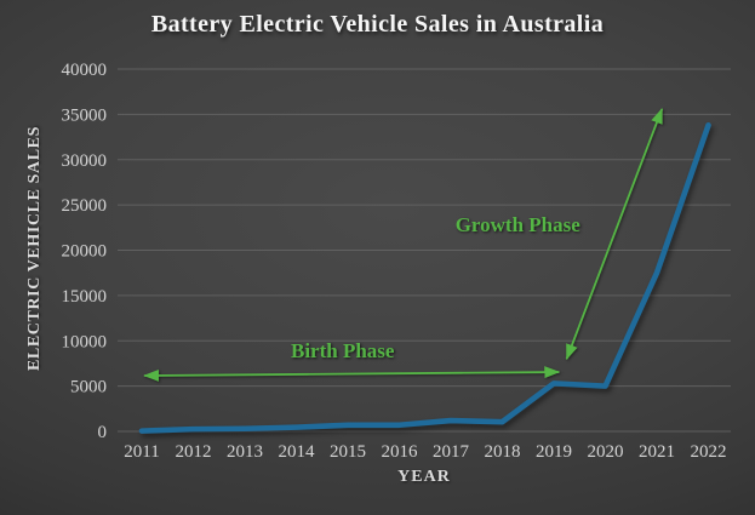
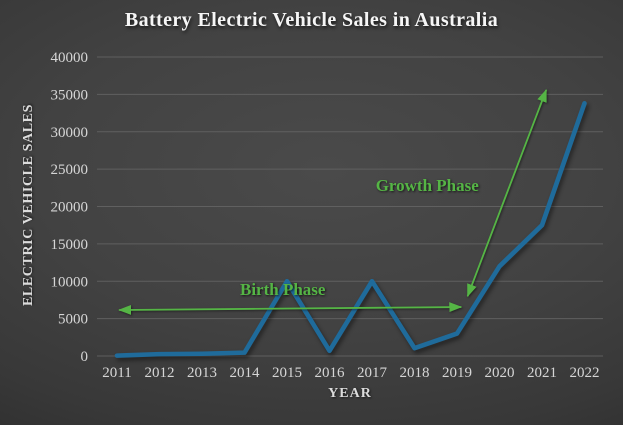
2015: 1000 -> 10000
2017: 1000 -> 10000
2019: 5000 -> 3000
2020: 5000 -> 12000
